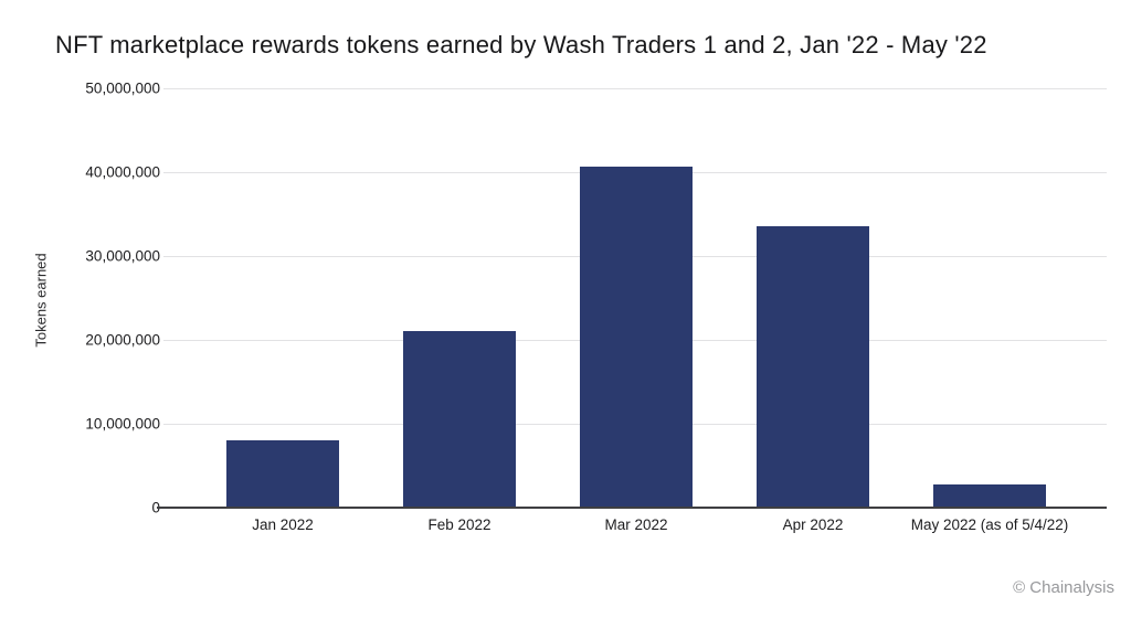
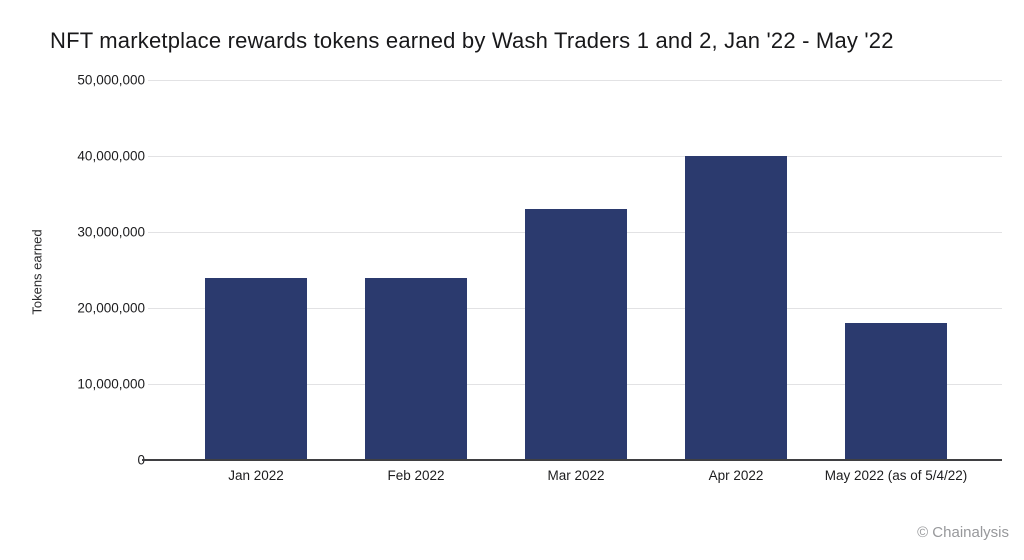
Jan 2022: 8000000 -> 24000000
Feb 2022: 21000000 -> 24000000
Mar 2022: 41000000 -> 33000000
Apr 2022: 34000000 -> 40000000
May 2022 (as of 5/4/22): 3000000 -> 18000000
